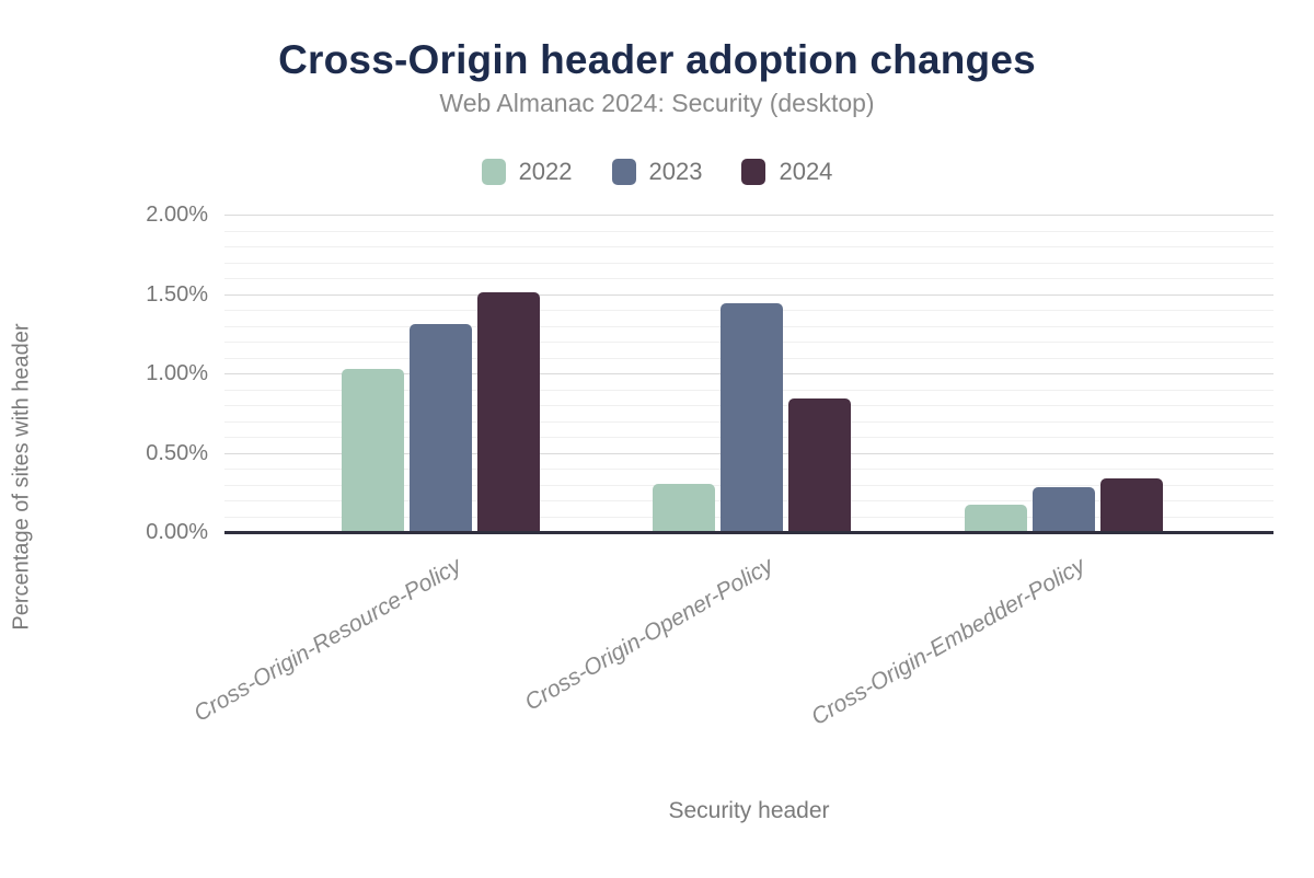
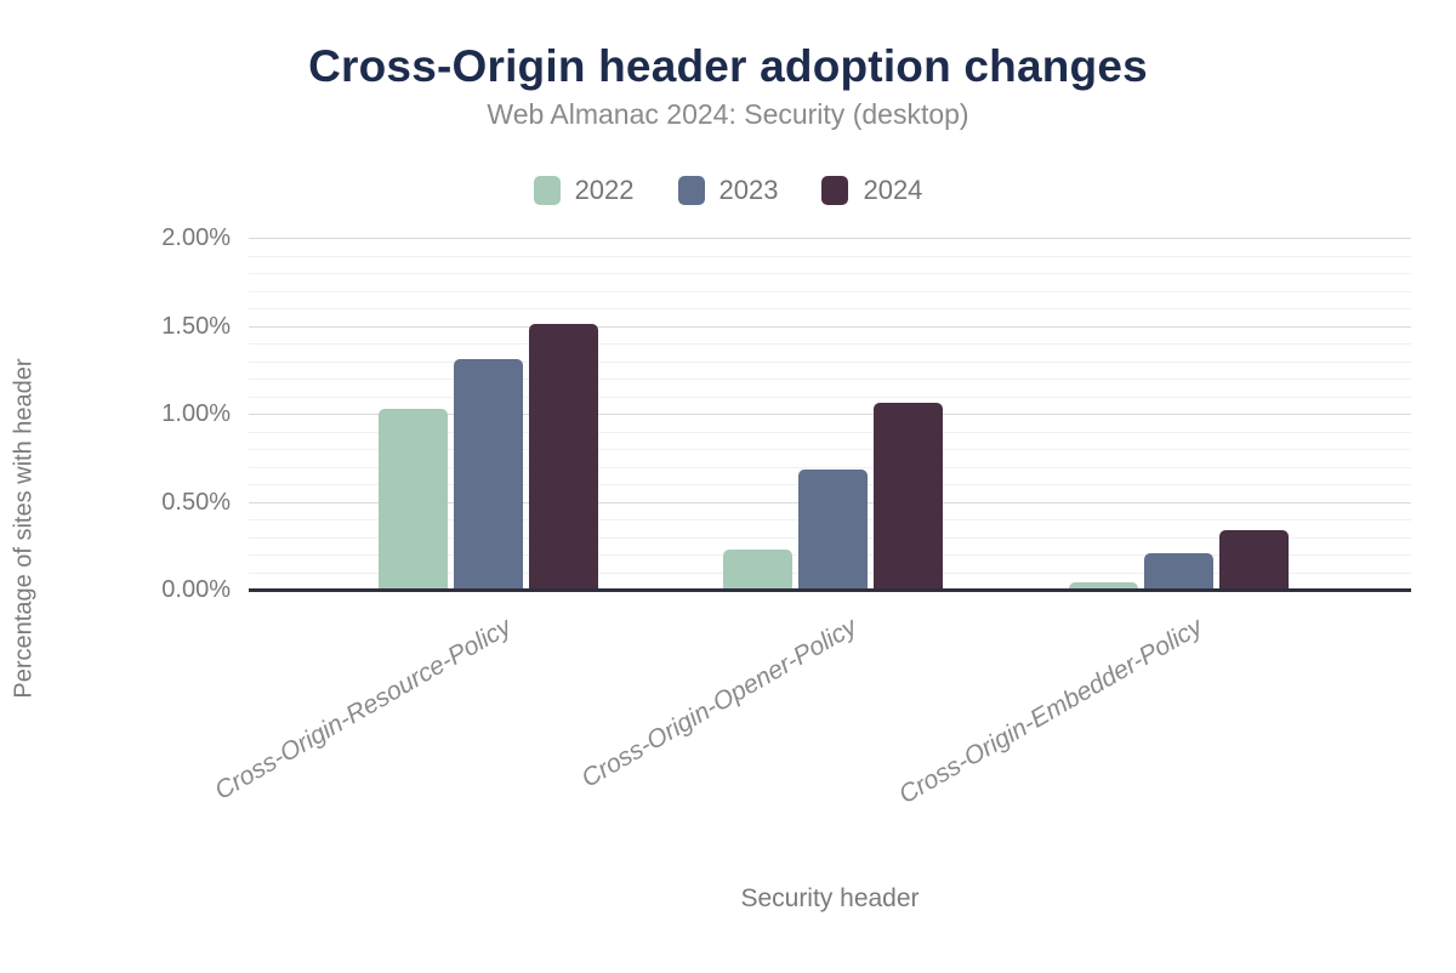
2022/Cross-Origin-Opener-Policy: 0.30% -> 0.23%
2023/Cross-Origin-Opener-Policy: 1.44% -> 0.68%
2024/Cross-Origin-Opener-Policy: 0.84% -> 1.06%
2022/Cross-Origin-Embedder-Policy: 0.17% -> 0.04%
2023/Cross-Origin-Embedder-Policy: 0.28% -> 0.21%
